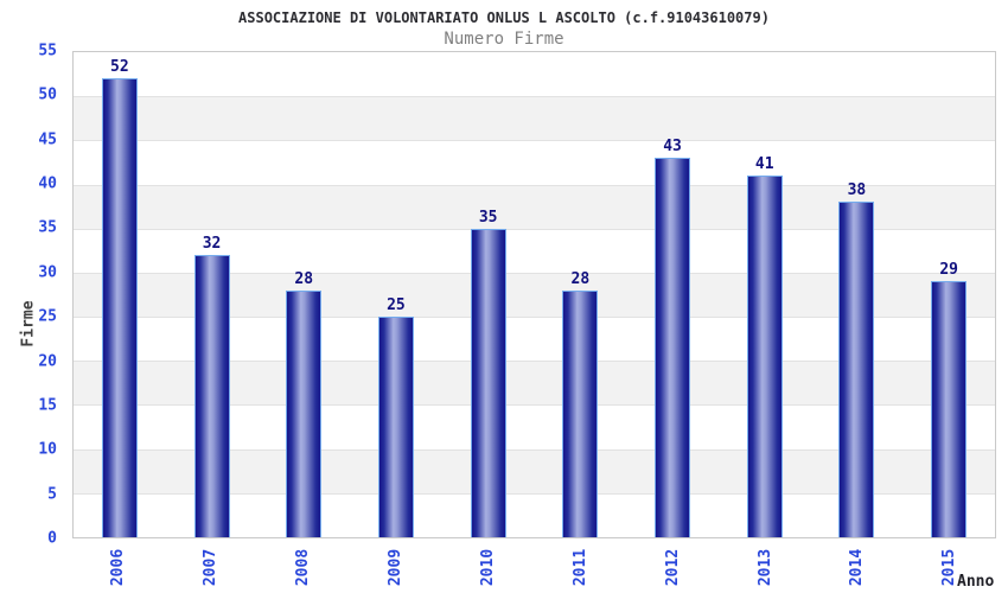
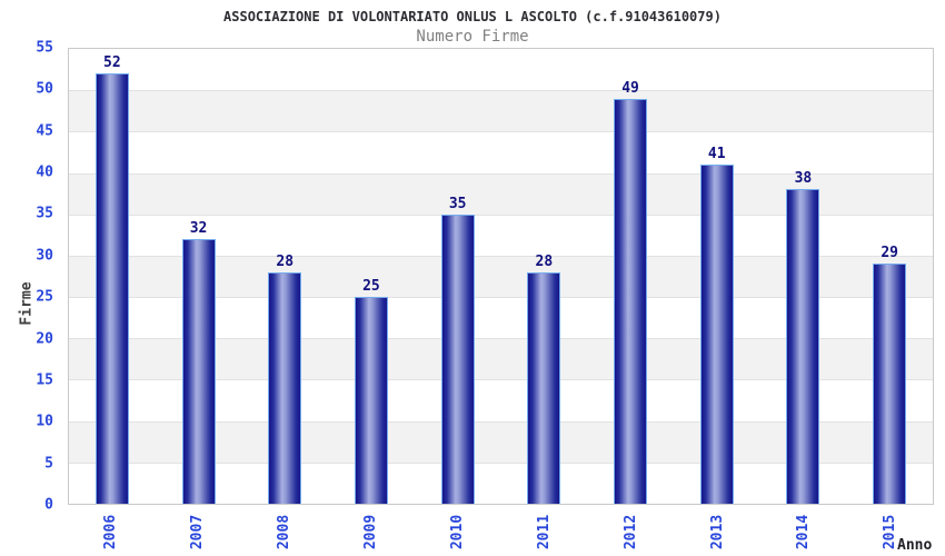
2012: 43 -> 49
